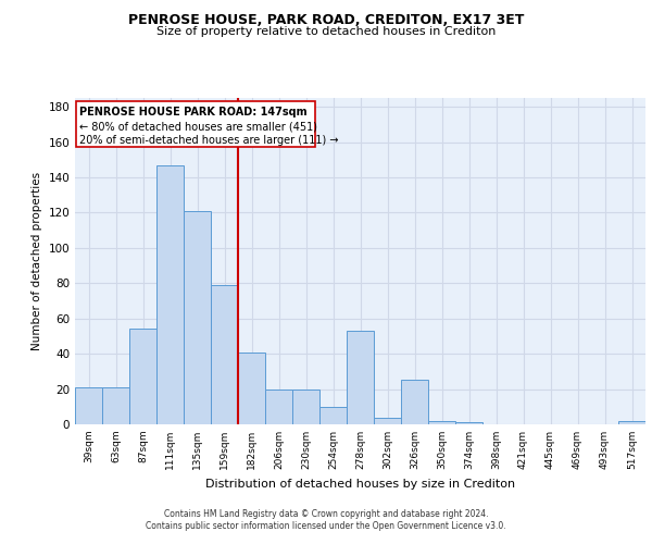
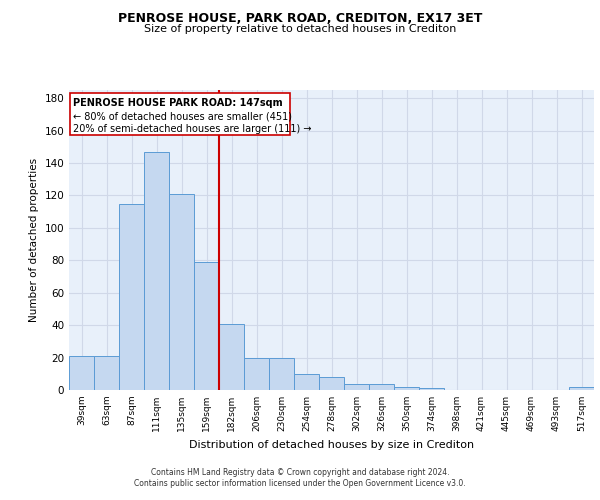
87sqm: 54 -> 115
278sqm: 53 -> 8
326sqm: 25 -> 4
